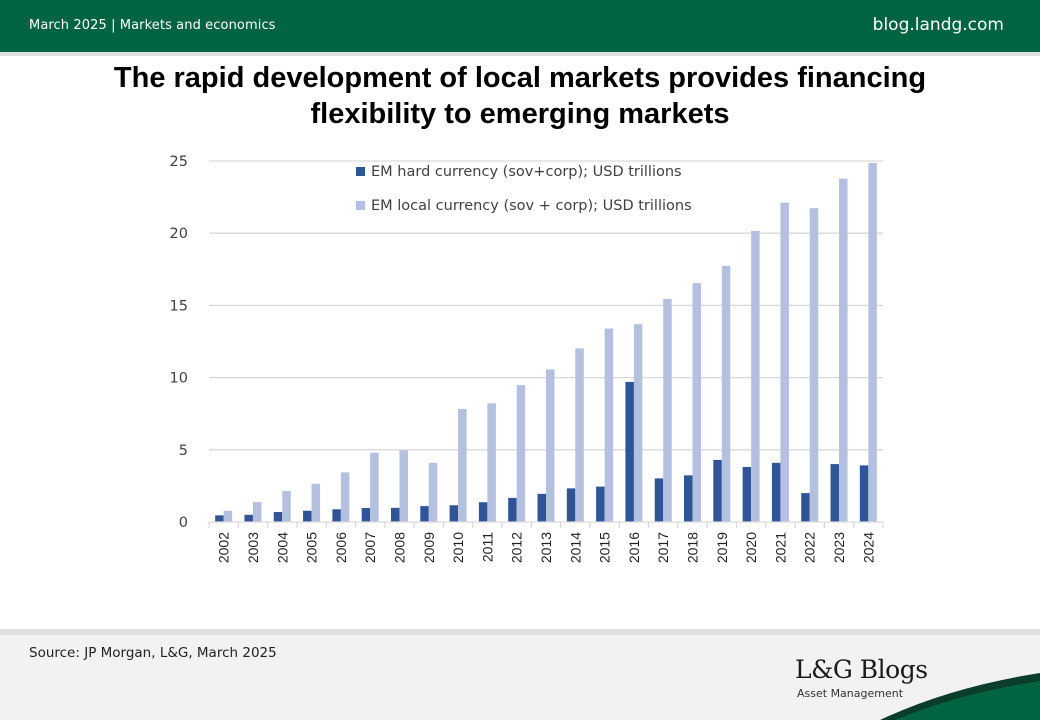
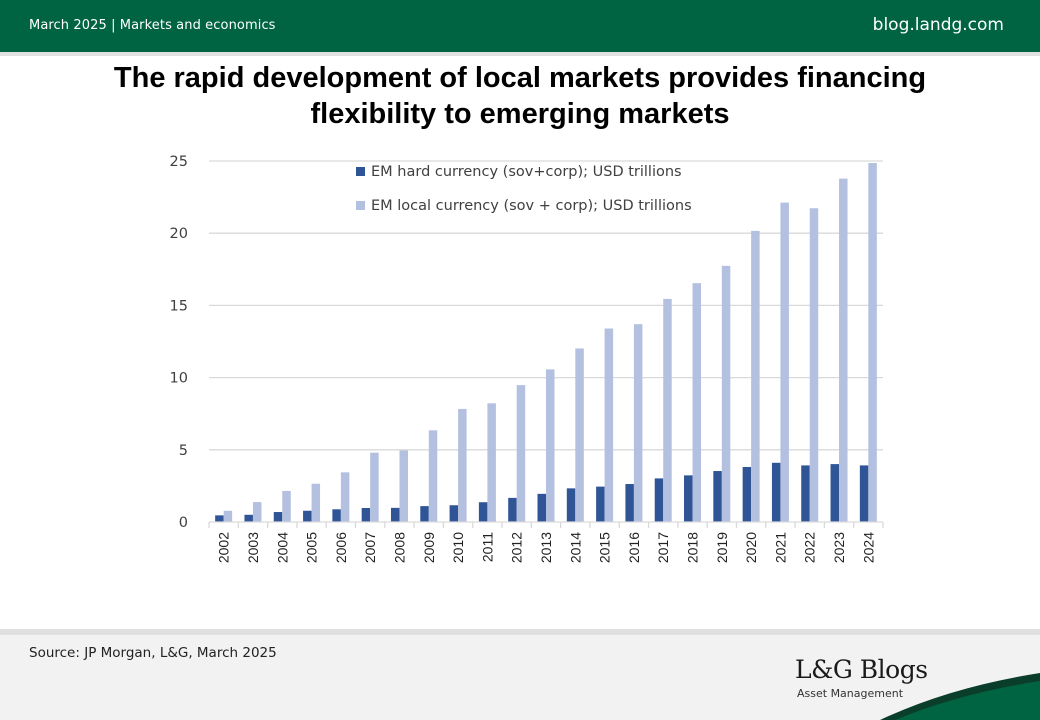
EM local currency (sov + corp); USD trillions/2009: 4.1 -> 6.3
EM hard currency (sov+corp); USD trillions/2016: 9.7 -> 2.6
EM hard currency (sov+corp); USD trillions/2019: 4.3 -> 3.5
EM hard currency (sov+corp); USD trillions/2022: 2.0 -> 3.9
